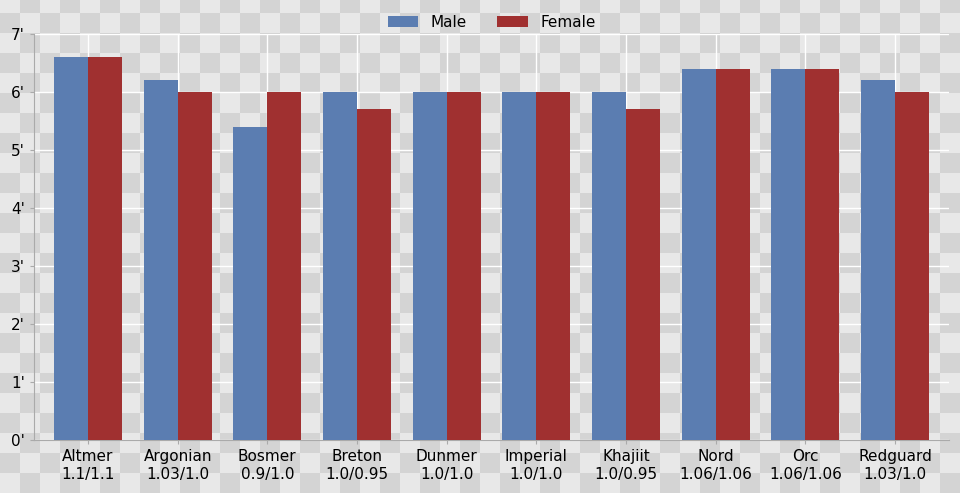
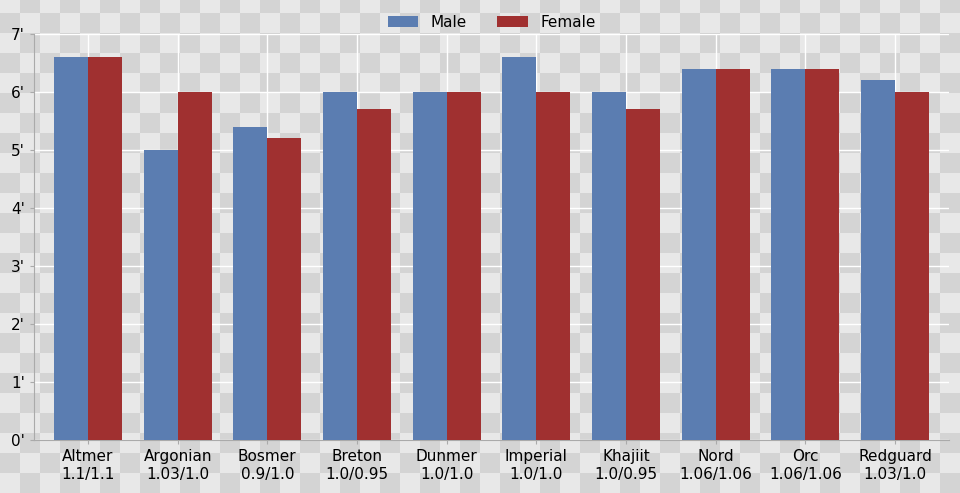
Male/Argonian 1.03/1.0: 6.2' -> 5.0'
Female/Bosmer 0.9/1.0: 6.0' -> 5.2'
Male/Imperial 1.0/1.0: 6.0' -> 6.6'
